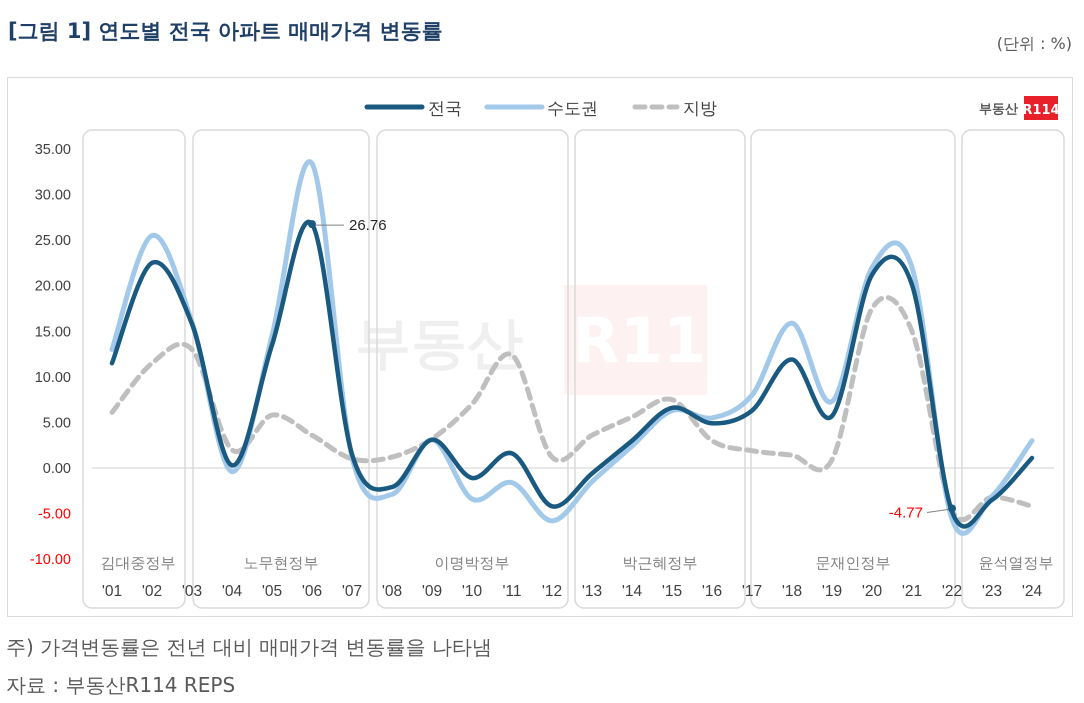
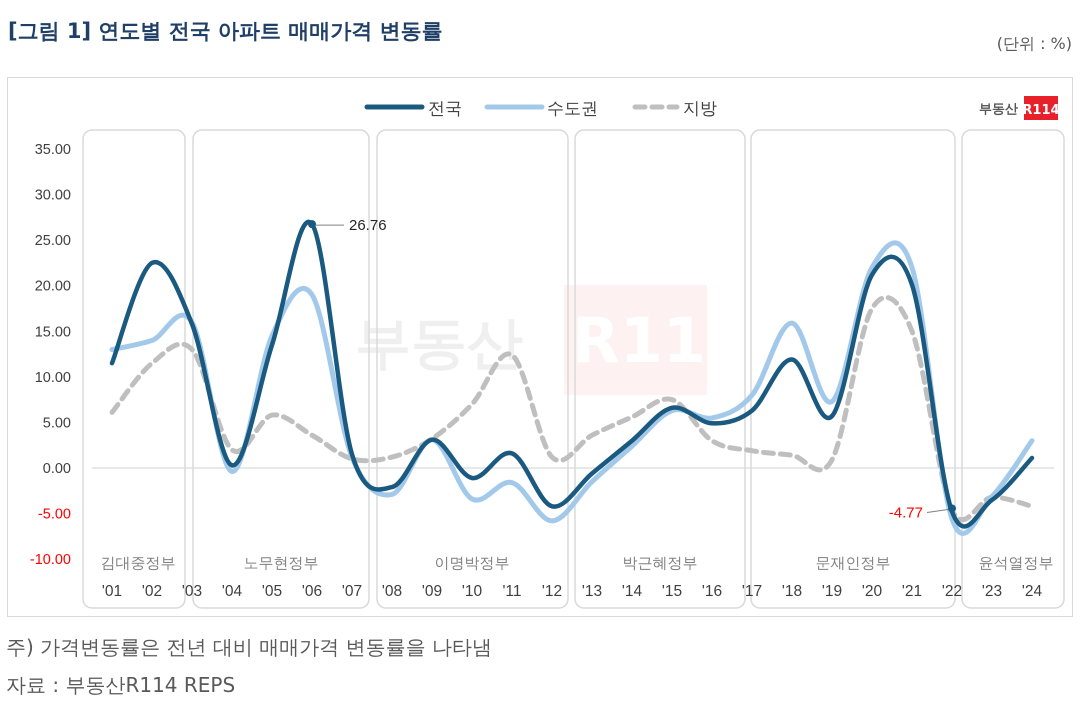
수도권/'02: 26 -> 14
수도권/'06: 33 -> 19
